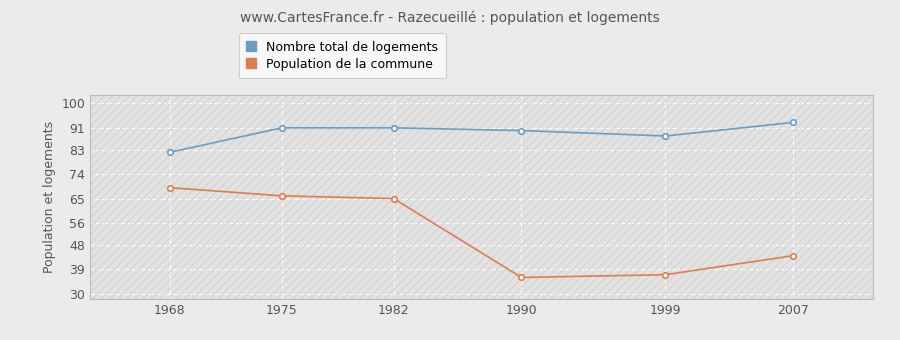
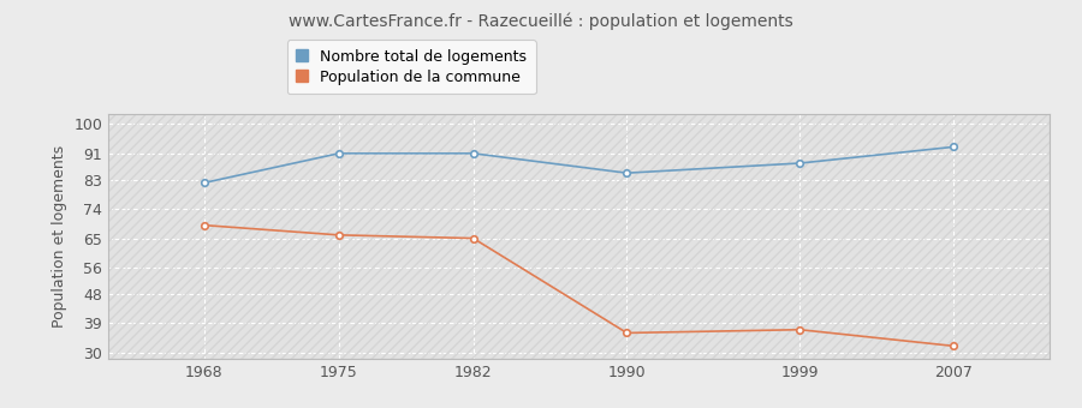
Nombre total de logements/1990: 90 -> 85
Population de la commune/2007: 44 -> 32
